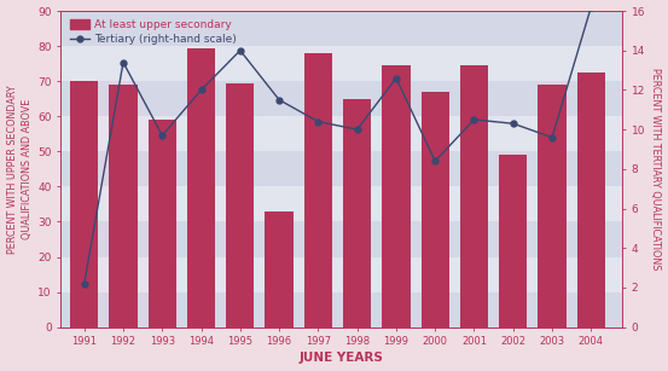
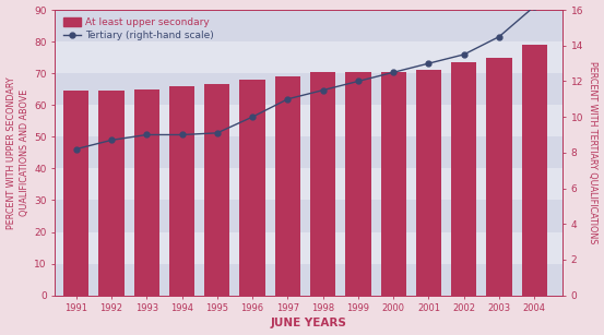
At least upper secondary/1991: 70.0 -> 64.5
Tertiary (right-hand scale)/1991: 2.2 -> 8.2
At least upper secondary/1992: 69.0 -> 64.5
Tertiary (right-hand scale)/1992: 13.4 -> 8.7
At least upper secondary/1993: 59.0 -> 65.0
Tertiary (right-hand scale)/1993: 9.7 -> 9.0
At least upper secondary/1994: 79.5 -> 66.0
Tertiary (right-hand scale)/1994: 12.0 -> 9.0
At least upper secondary/1995: 69.5 -> 66.5
Tertiary (right-hand scale)/1995: 14.0 -> 9.1
At least upper secondary/1996: 33.0 -> 68.0
Tertiary (right-hand scale)/1996: 11.5 -> 10.0
At least upper secondary/1997: 78.0 -> 69.0
Tertiary (right-hand scale)/1997: 10.4 -> 11.0
At least upper secondary/1998: 65.0 -> 70.5
Tertiary (right-hand scale)/1998: 10.0 -> 11.5
At least upper secondary/1999: 74.5 -> 70.5
Tertiary (right-hand scale)/1999: 12.6 -> 12.0
At least upper secondary/2000: 67.0 -> 70.5
Tertiary (right-hand scale)/2000: 8.4 -> 12.5
At least upper secondary/2001: 74.5 -> 71.0
Tertiary (right-hand scale)/2001: 10.5 -> 13.0
At least upper secondary/2002: 49.0 -> 73.5
Tertiary (right-hand scale)/2002: 10.3 -> 13.5
At least upper secondary/2003: 69.0 -> 75.0
Tertiary (right-hand scale)/2003: 9.6 -> 14.5
At least upper secondary/2004: 72.5 -> 79.0
